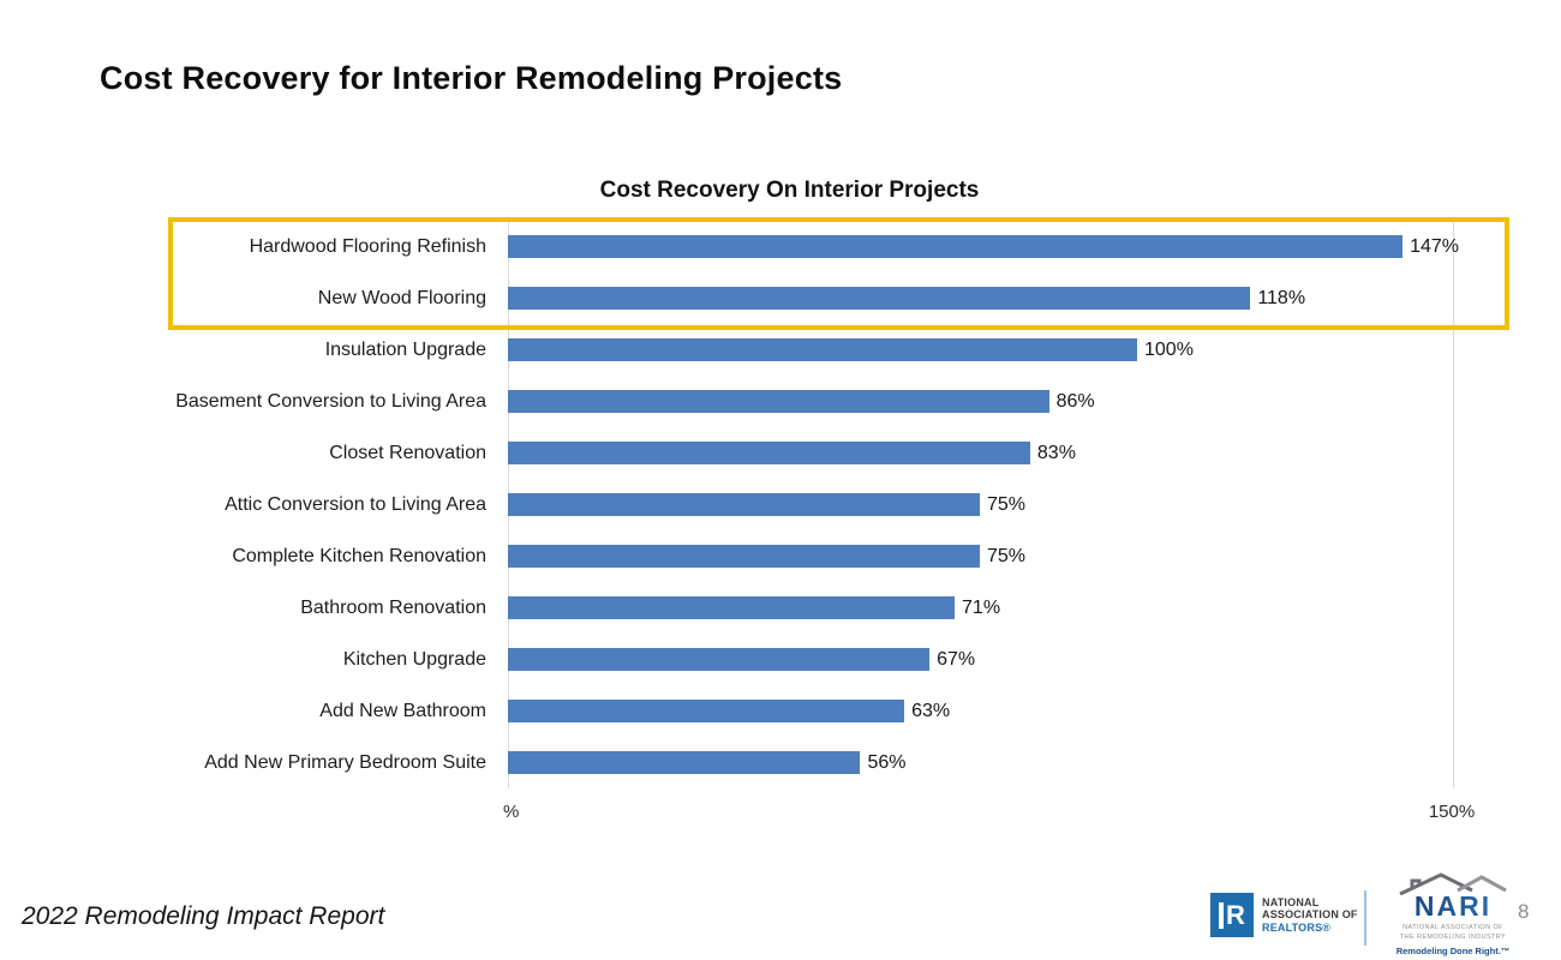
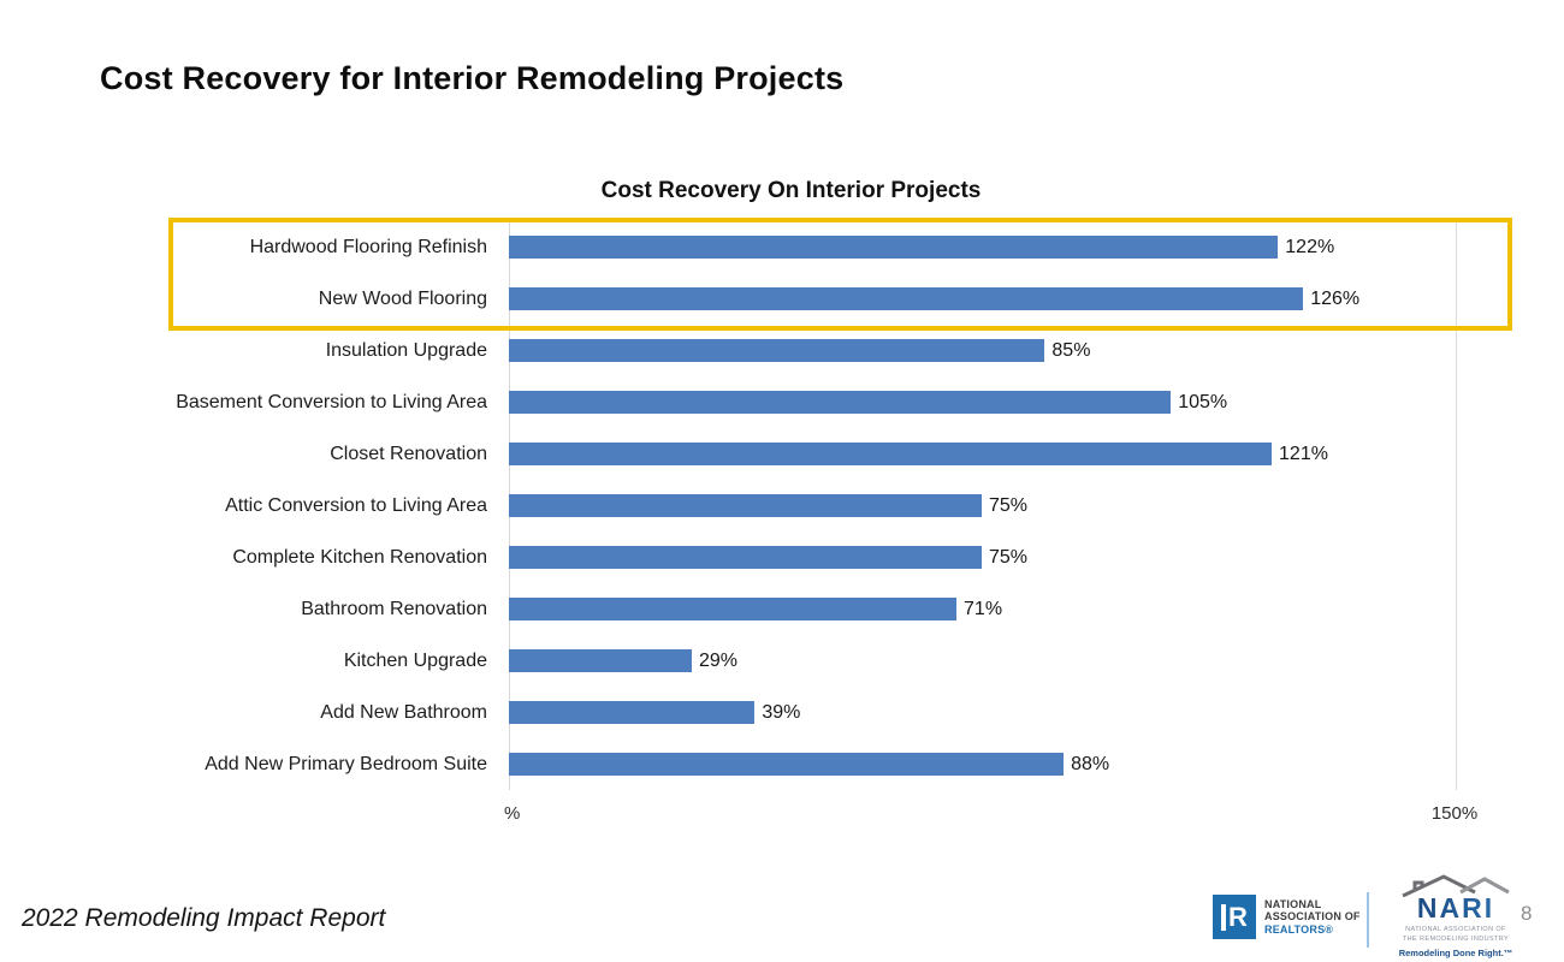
Hardwood Flooring Refinish: 147% -> 122%
New Wood Flooring: 118% -> 126%
Insulation Upgrade: 100% -> 85%
Basement Conversion to Living Area: 86% -> 105%
Closet Renovation: 83% -> 121%
Kitchen Upgrade: 67% -> 29%
Add New Bathroom: 63% -> 39%
Add New Primary Bedroom Suite: 56% -> 88%
